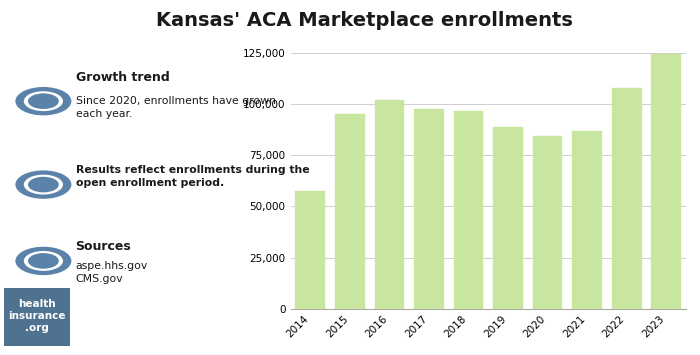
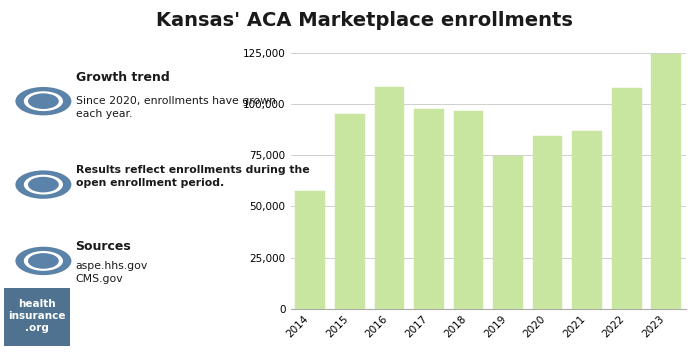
2016: 102,000 -> 108,500
2019: 89,000 -> 74,500
